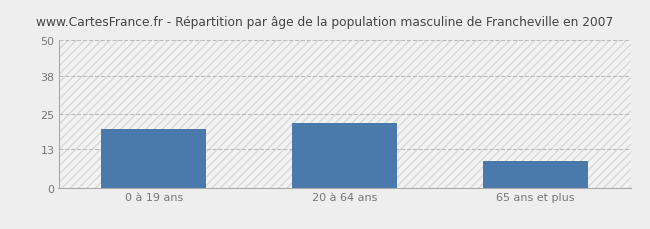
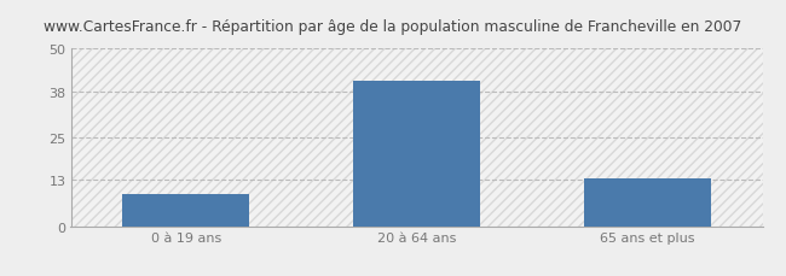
0 à 19 ans: 20.0 -> 9.0
20 à 64 ans: 22.0 -> 41.0
65 ans et plus: 9.0 -> 13.5
